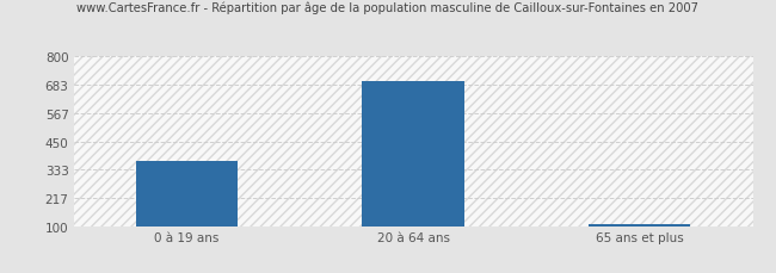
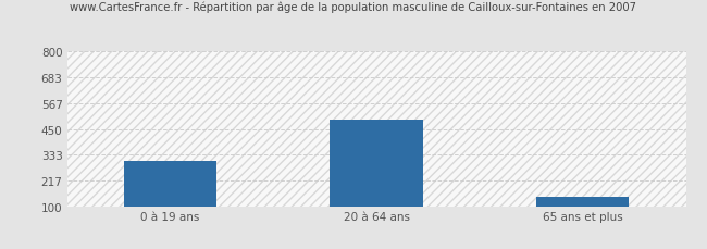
0 à 19 ans: 370 -> 305
20 à 64 ans: 700 -> 490
65 ans et plus: 108 -> 145
